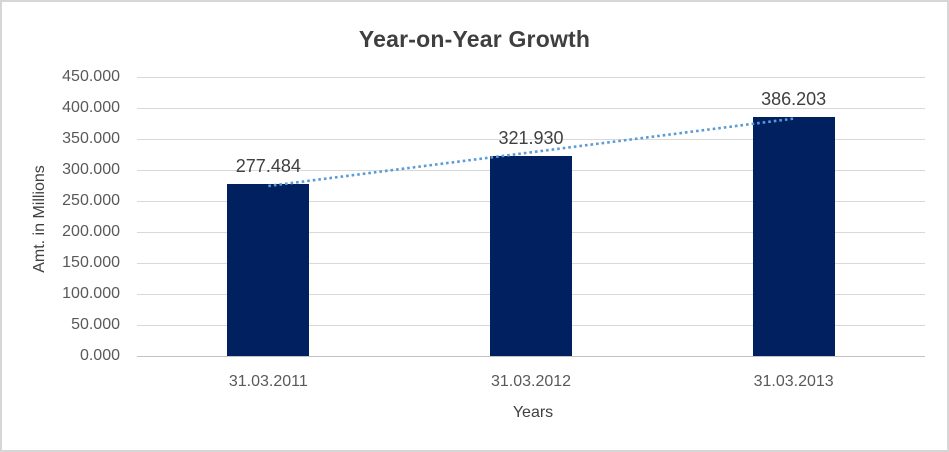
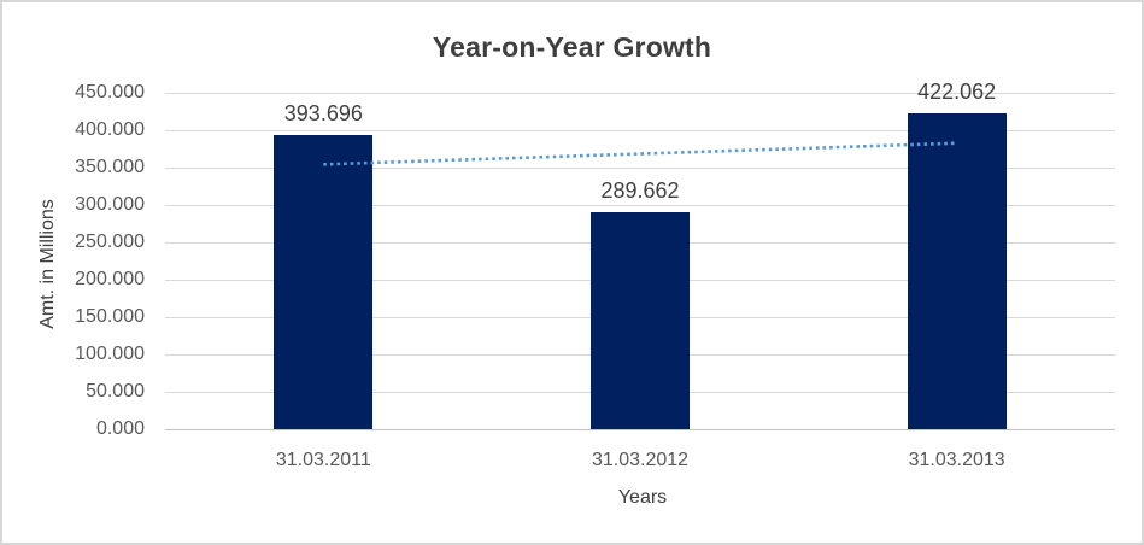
31.03.2011: 277.484 -> 393.696
31.03.2012: 321.930 -> 289.662
31.03.2013: 386.203 -> 422.062
